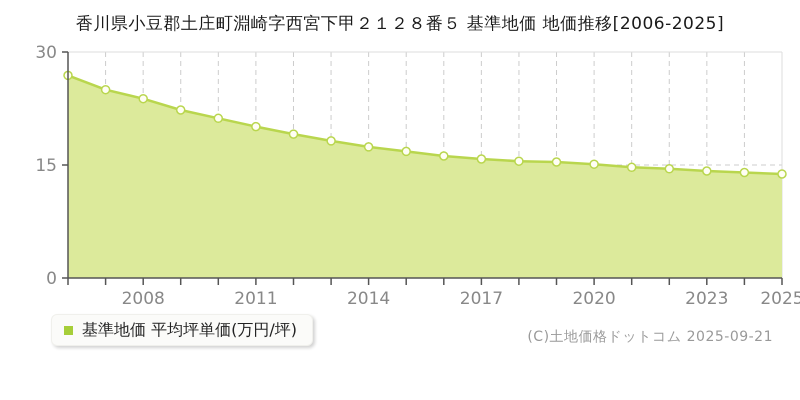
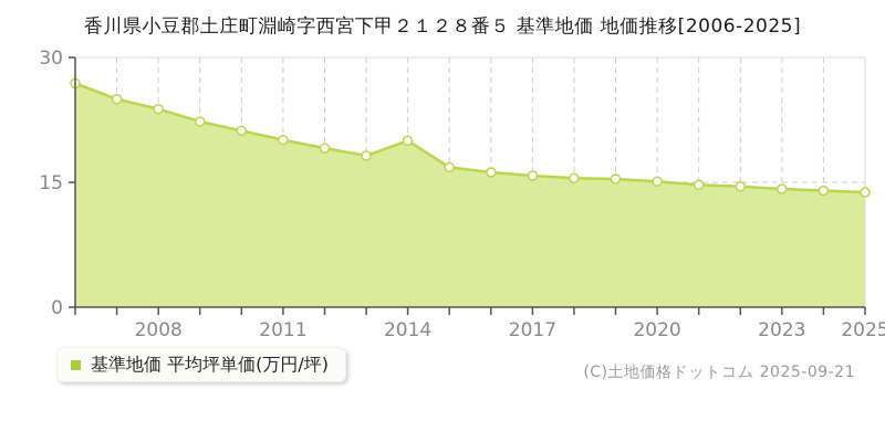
2014: 17 -> 20
